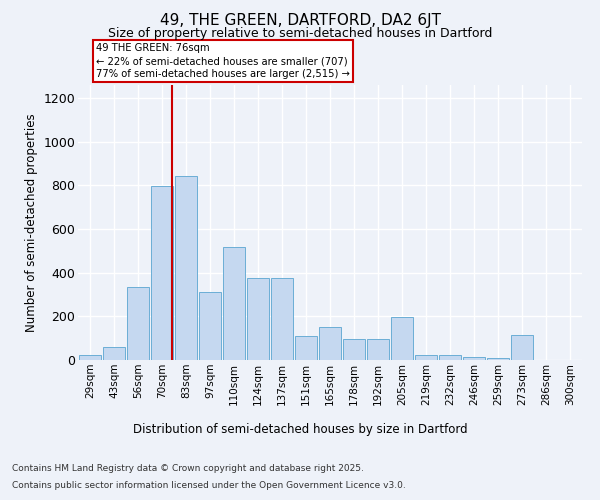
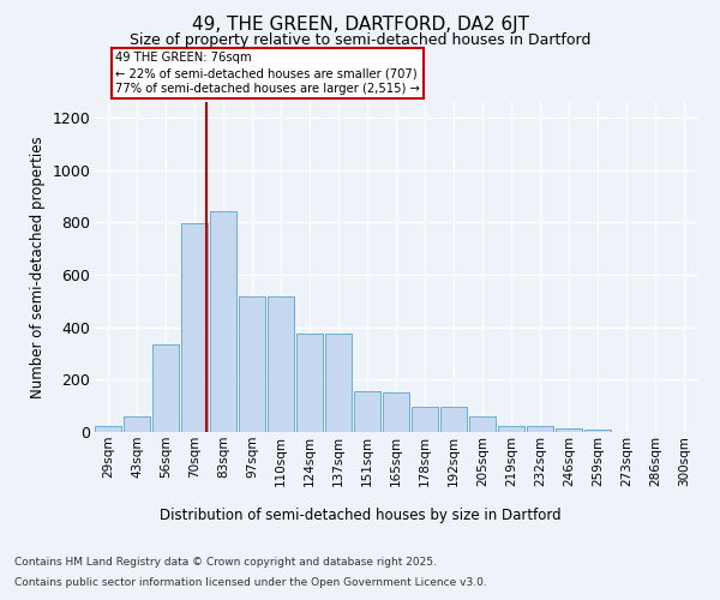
97sqm: 310 -> 520
151sqm: 110 -> 155
205sqm: 195 -> 60
273sqm: 115 -> 2
